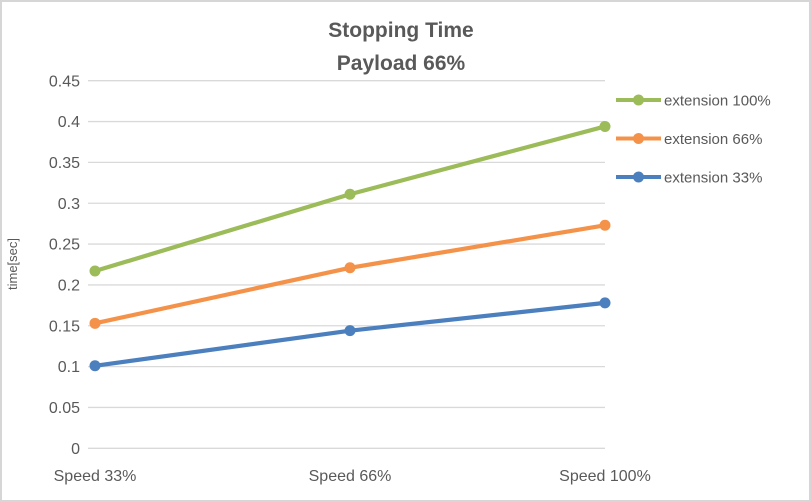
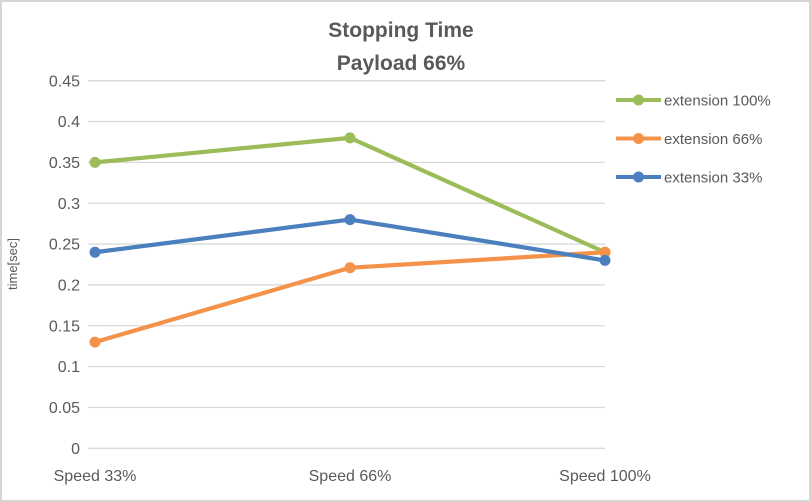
extension 100%/Speed 33%: 0.22 -> 0.35
extension 66%/Speed 33%: 0.15 -> 0.13
extension 33%/Speed 33%: 0.10 -> 0.24
extension 100%/Speed 66%: 0.31 -> 0.38
extension 33%/Speed 66%: 0.14 -> 0.28
extension 100%/Speed 100%: 0.39 -> 0.24
extension 66%/Speed 100%: 0.27 -> 0.24
extension 33%/Speed 100%: 0.18 -> 0.23
